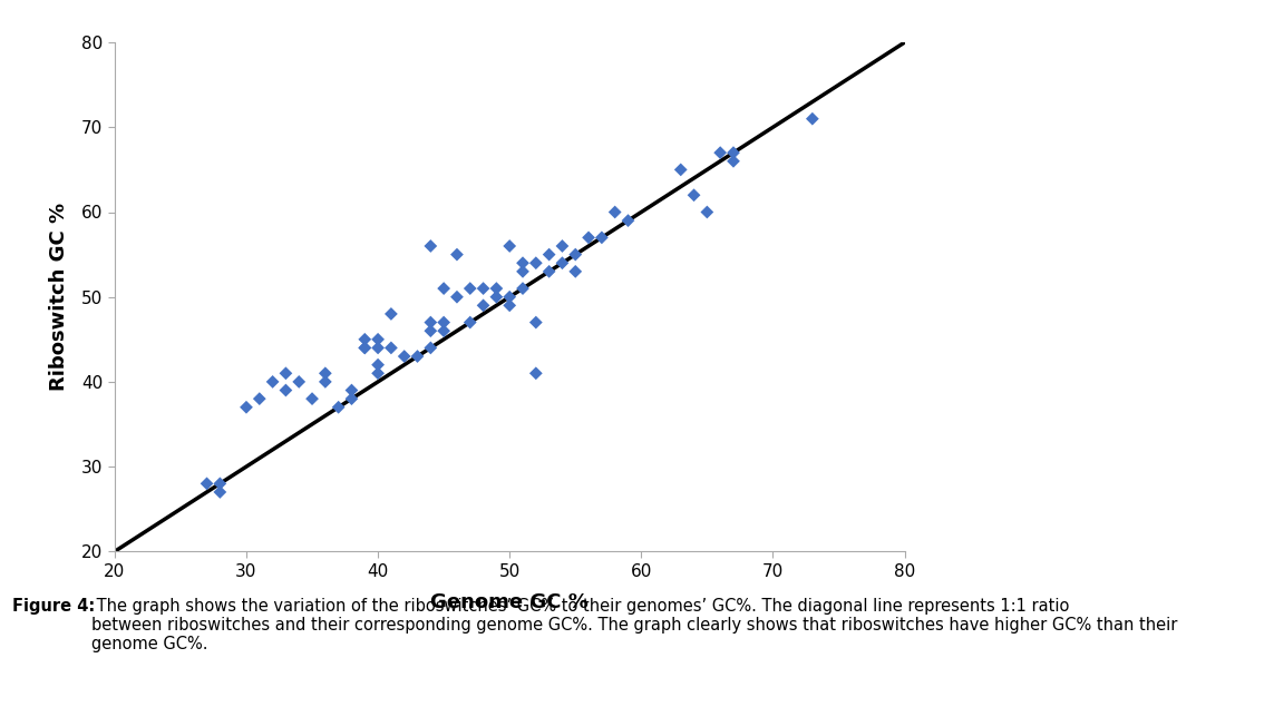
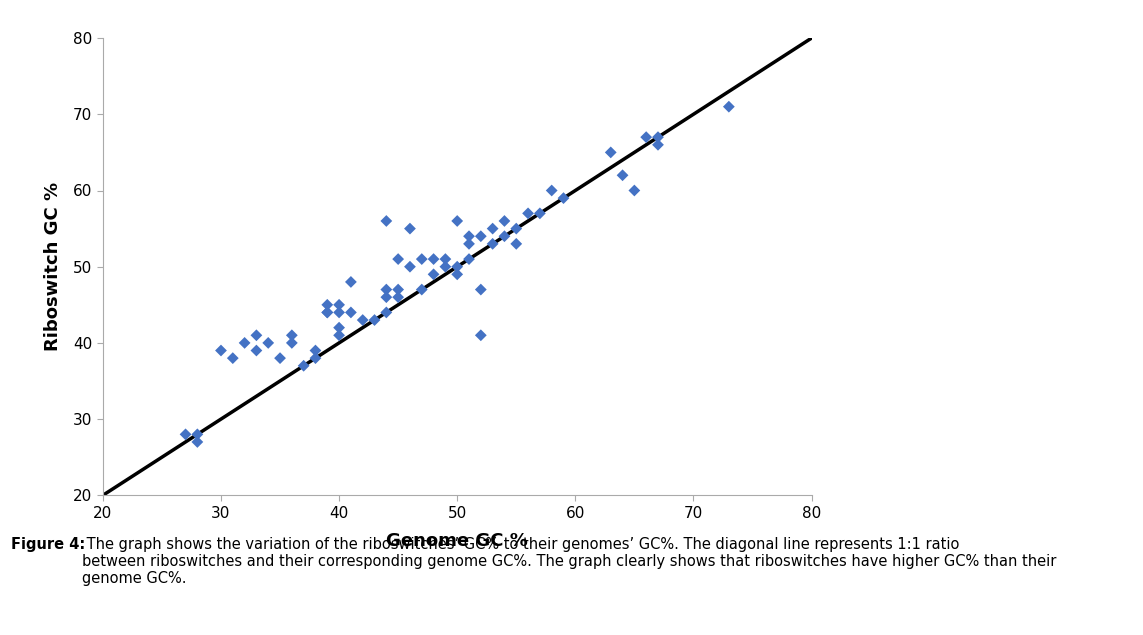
30: 37 -> 39
